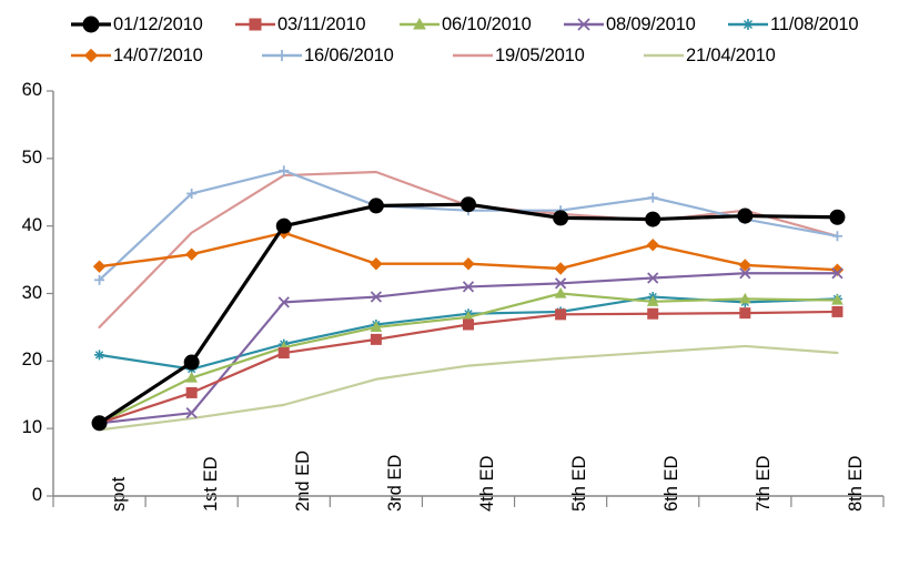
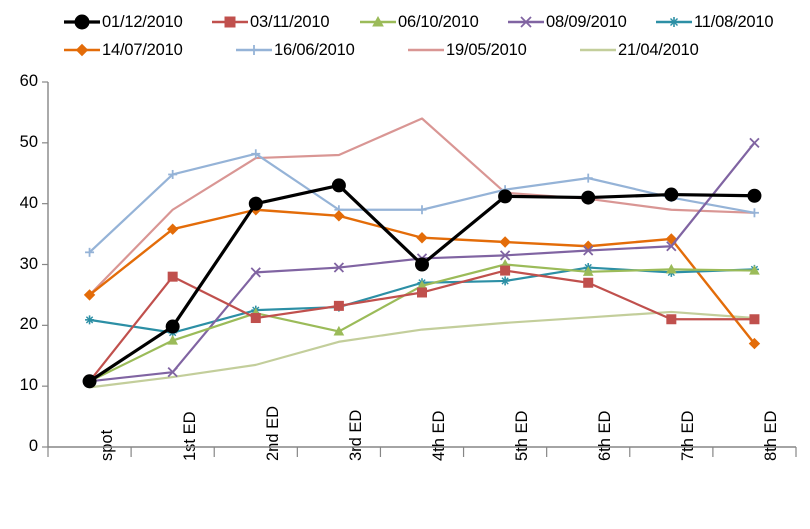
14/07/2010/spot: 34 -> 25
03/11/2010/1st ED: 15 -> 28
06/10/2010/3rd ED: 25 -> 19
11/08/2010/3rd ED: 25 -> 23
14/07/2010/3rd ED: 34 -> 38
16/06/2010/3rd ED: 43 -> 39
01/12/2010/4th ED: 43 -> 30
16/06/2010/4th ED: 42 -> 39
19/05/2010/4th ED: 43 -> 54
03/11/2010/5th ED: 27 -> 29
14/07/2010/6th ED: 37 -> 33
03/11/2010/7th ED: 27 -> 21
19/05/2010/7th ED: 42 -> 39
03/11/2010/8th ED: 27 -> 21
08/09/2010/8th ED: 33 -> 50
14/07/2010/8th ED: 34 -> 17
